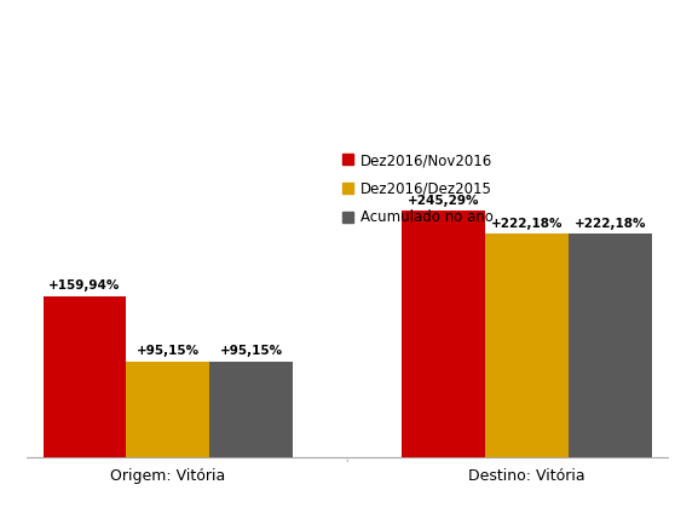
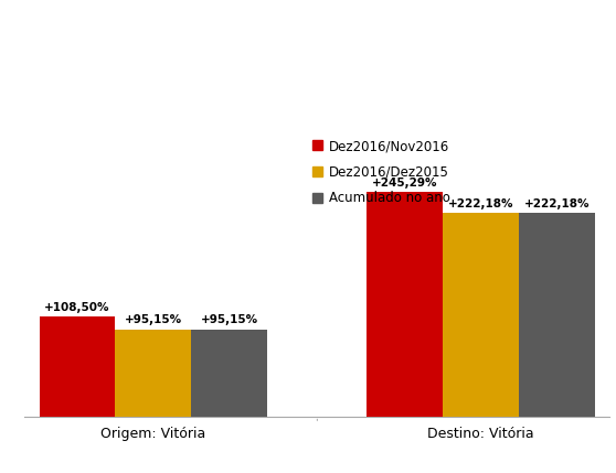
Dez2016/Nov2016/Origem: Vitória: +159,94% -> +108,50%
